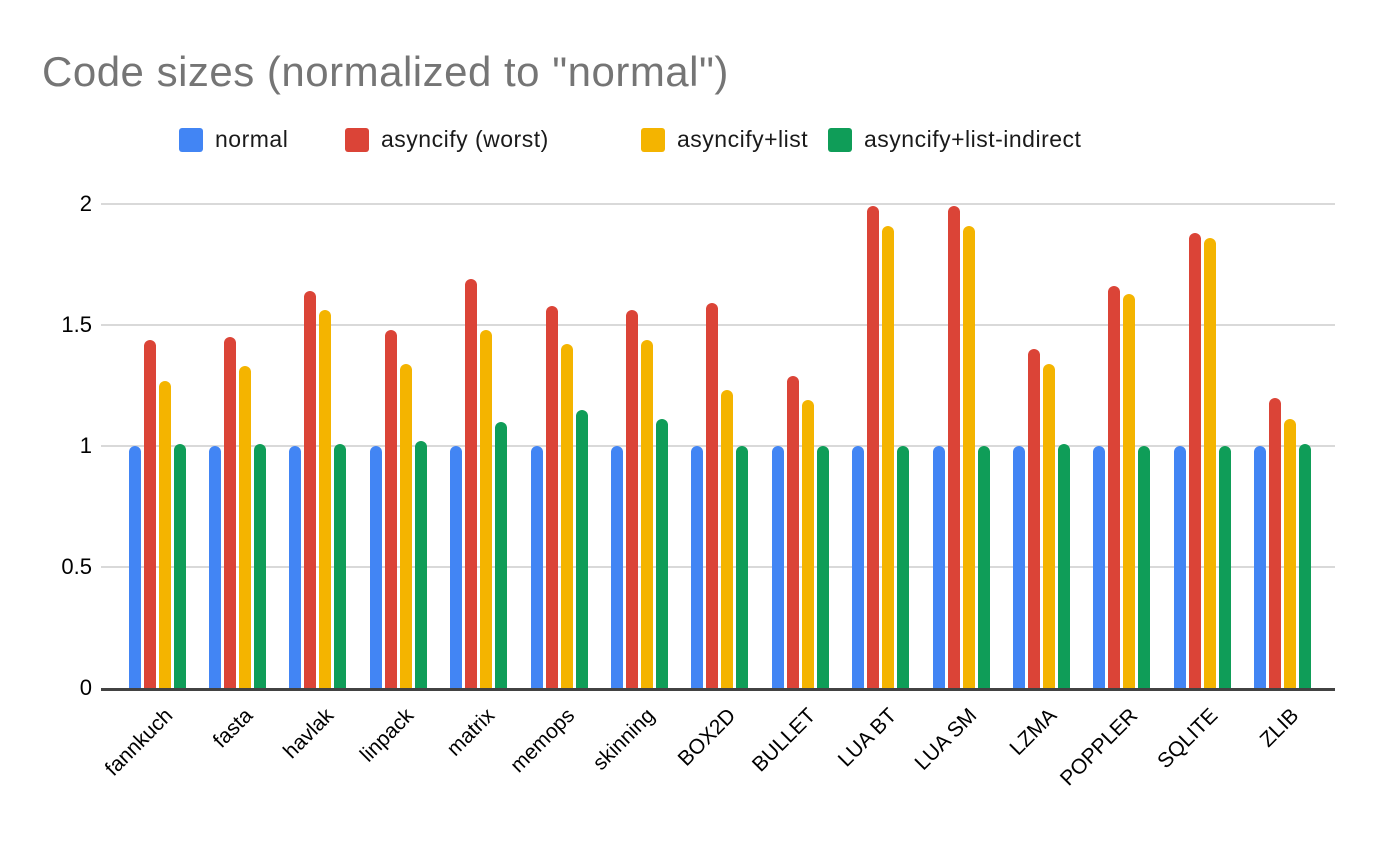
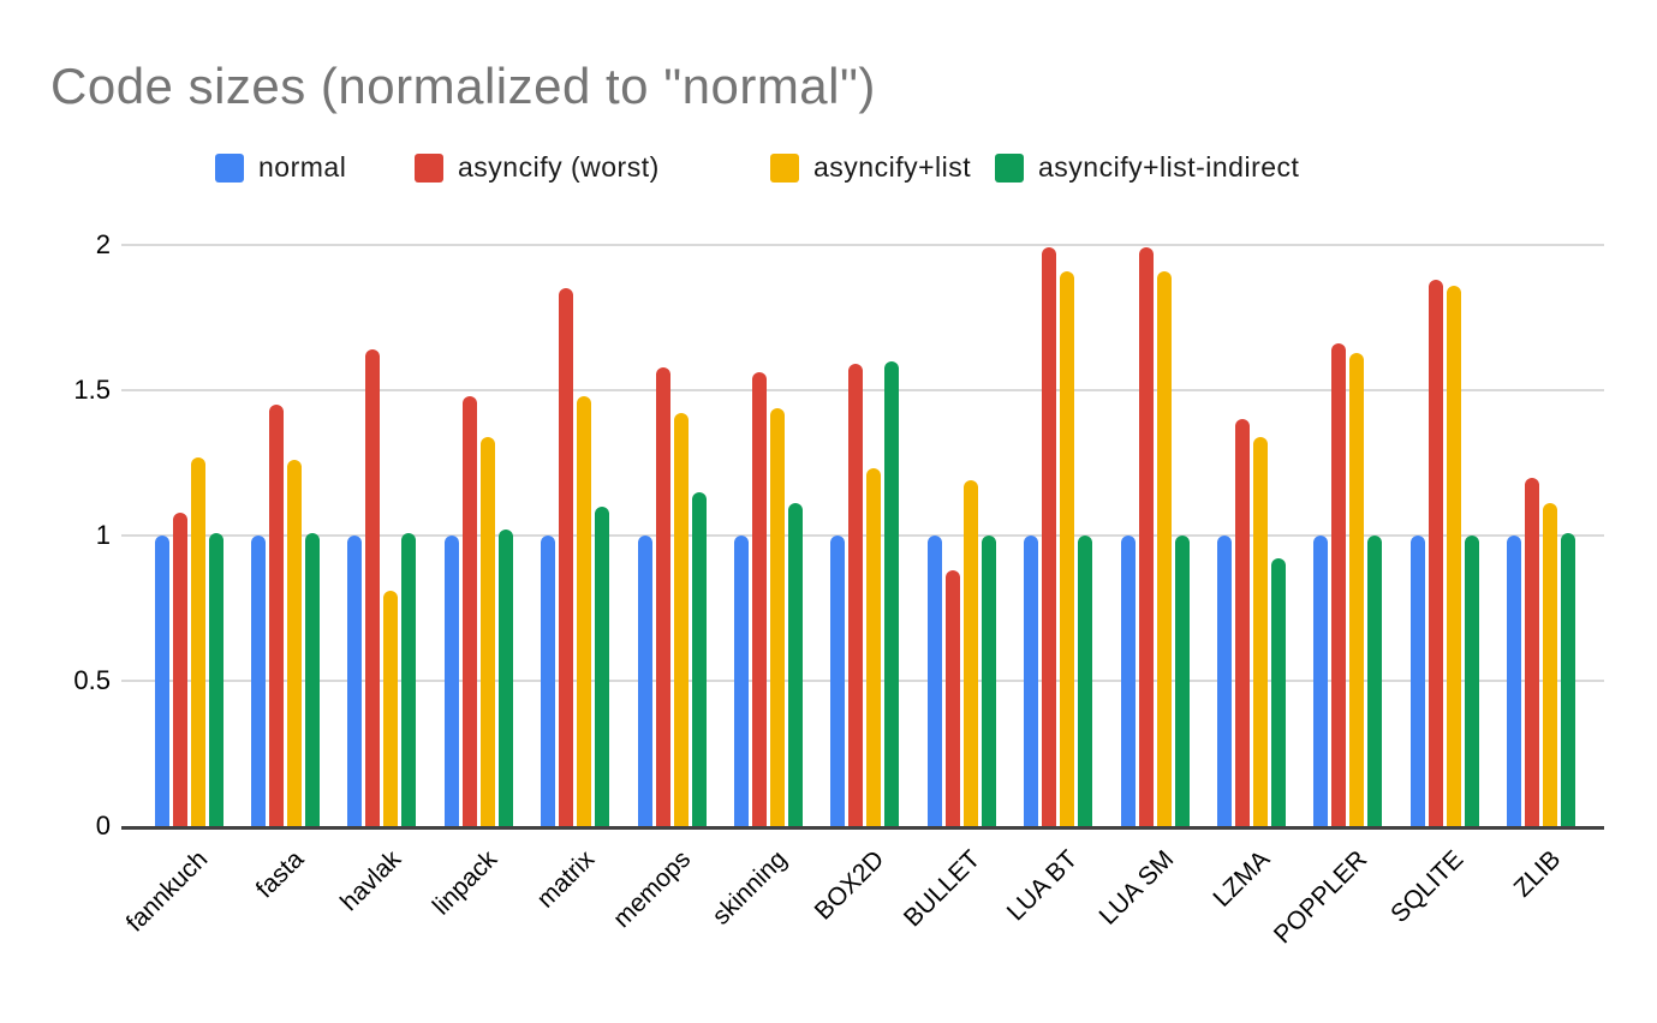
asyncify (worst)/fannkuch: 1.44 -> 1.08
asyncify+list/fasta: 1.33 -> 1.26
asyncify+list/havlak: 1.56 -> 0.81
asyncify (worst)/matrix: 1.69 -> 1.85
asyncify+list-indirect/BOX2D: 1.00 -> 1.60
asyncify (worst)/BULLET: 1.29 -> 0.88
asyncify+list-indirect/LZMA: 1.01 -> 0.92
